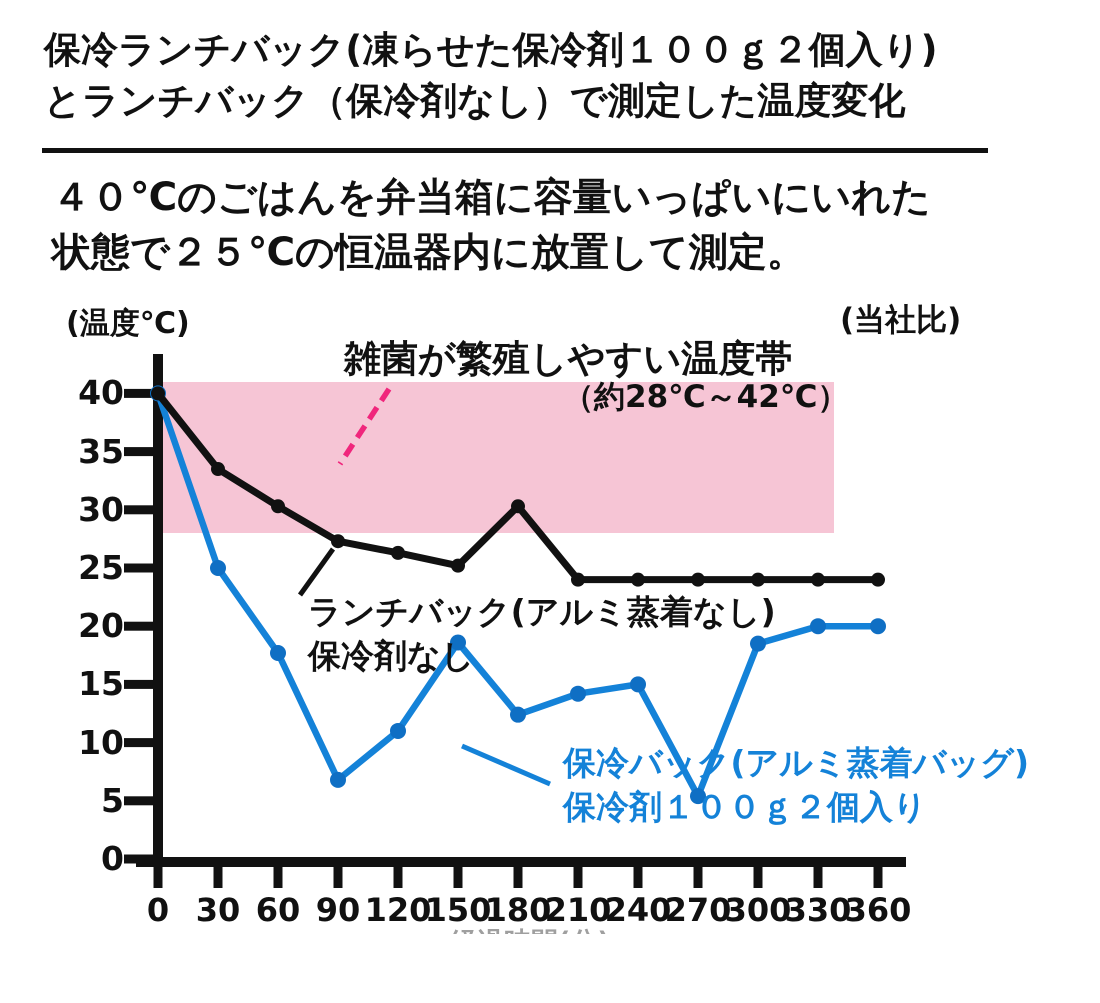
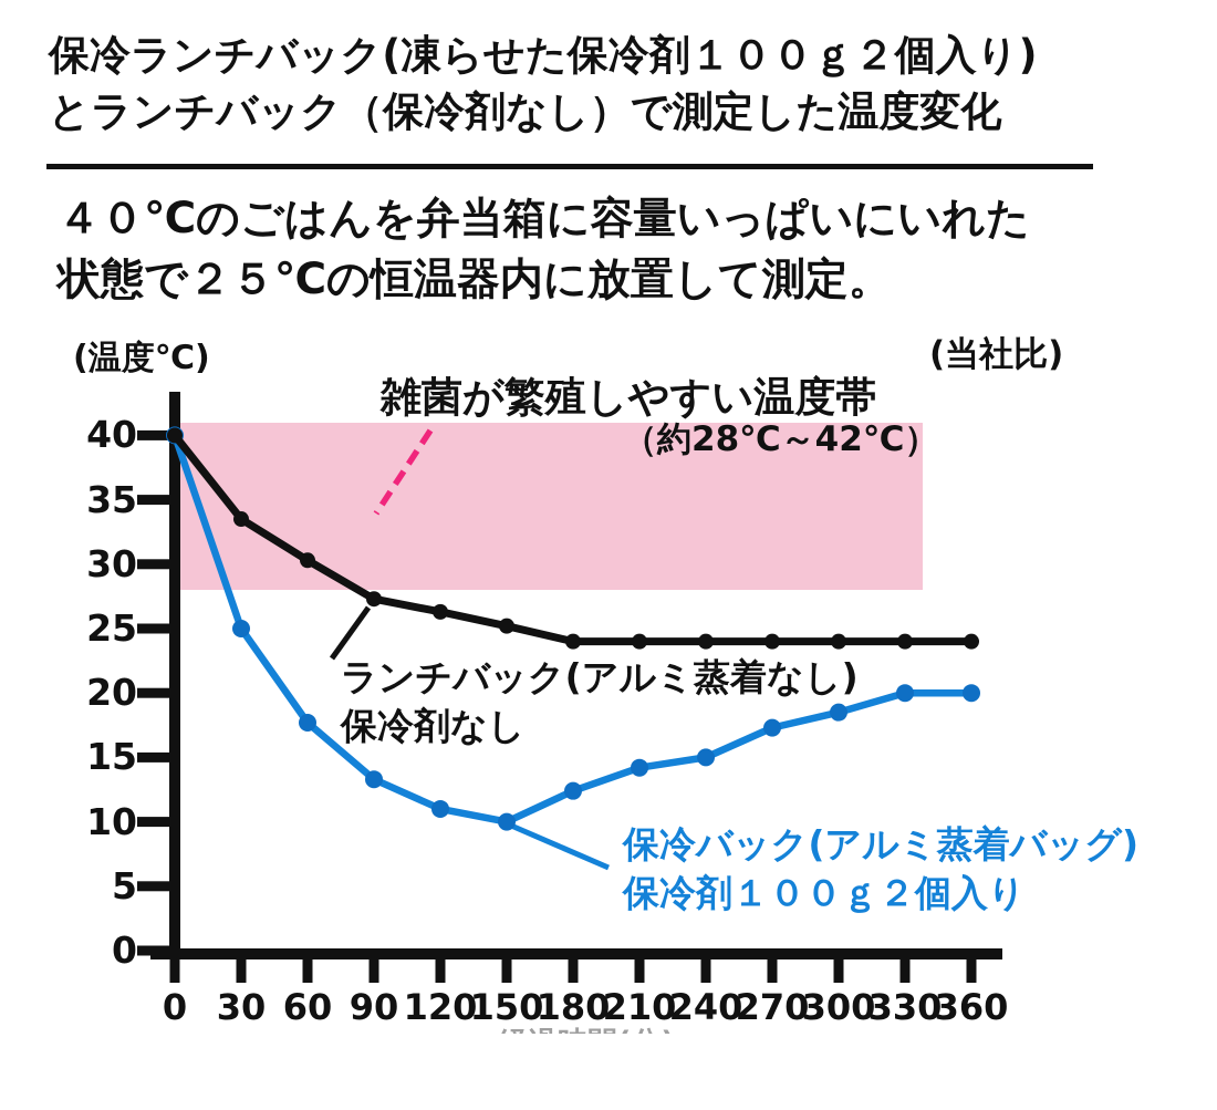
保冷バック(アルミ蒸着バッグ) 保冷剤１００ｇ２個入り/90: 6.8 -> 13.3
保冷バック(アルミ蒸着バッグ) 保冷剤１００ｇ２個入り/150: 18.6 -> 10.0
ランチバック(アルミ蒸着なし) 保冷剤なし/180: 30.3 -> 24.0
保冷バック(アルミ蒸着バッグ) 保冷剤１００ｇ２個入り/270: 5.4 -> 17.3
